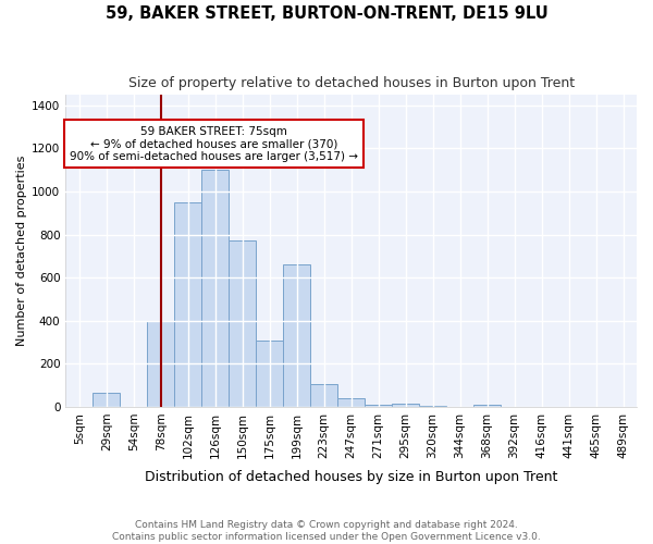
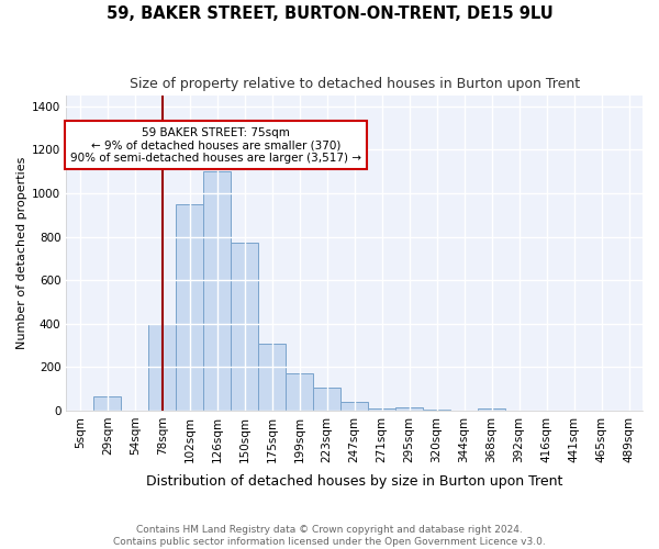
199sqm: 660 -> 170
